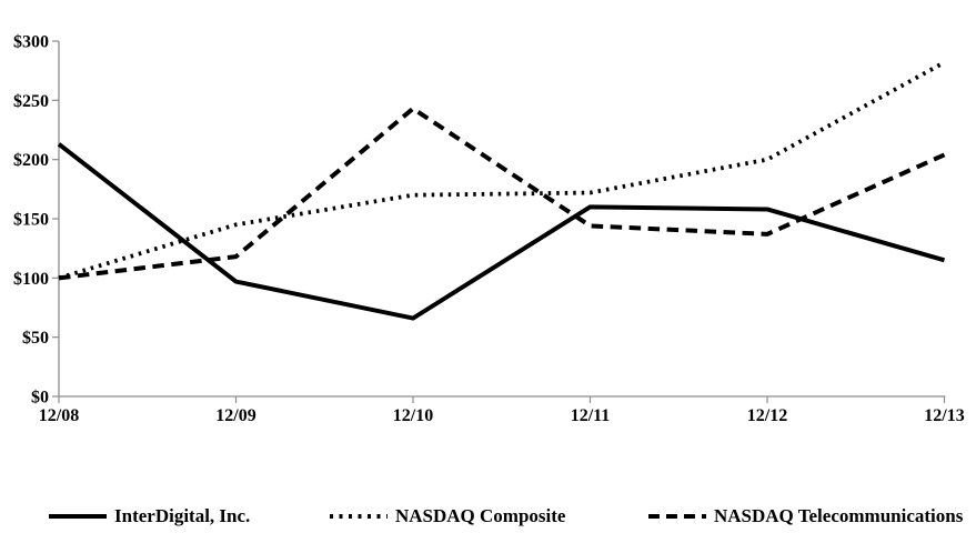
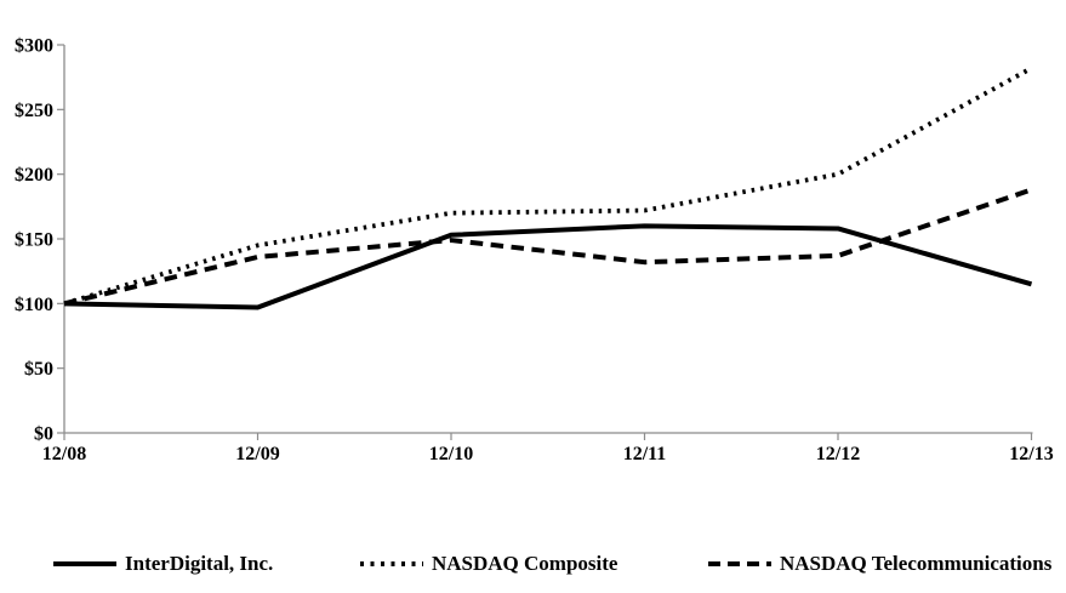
InterDigital, Inc./12/08: $213 -> $100
NASDAQ Telecommunications/12/09: $118 -> $136
InterDigital, Inc./12/10: $66 -> $153
NASDAQ Telecommunications/12/10: $243 -> $149
NASDAQ Telecommunications/12/11: $144 -> $132
NASDAQ Telecommunications/12/13: $204 -> $188
